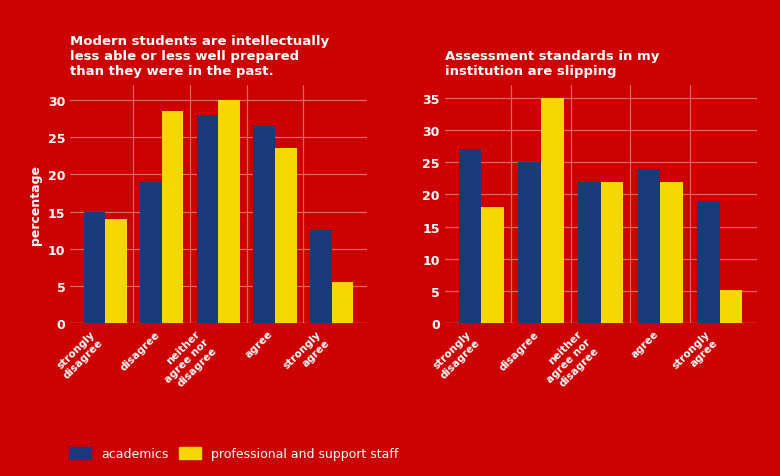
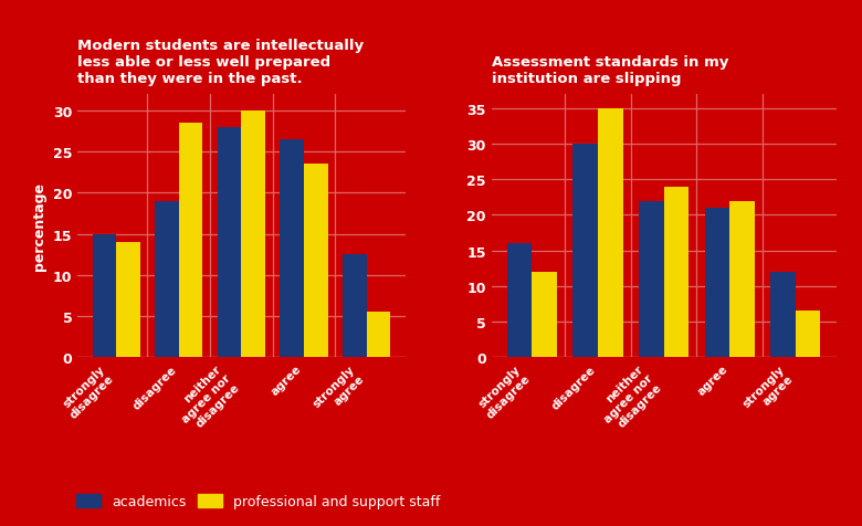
Assessment standards in my institution are slipping/academics/strongly disagree: 27 -> 16
Assessment standards in my institution are slipping/professional and support staff/strongly disagree: 18.0 -> 12.0
Assessment standards in my institution are slipping/academics/disagree: 25 -> 30
Assessment standards in my institution are slipping/professional and support staff/neither agree nor disagree: 22.0 -> 24.0
Assessment standards in my institution are slipping/academics/agree: 24 -> 21
Assessment standards in my institution are slipping/academics/strongly agree: 19 -> 12
Assessment standards in my institution are slipping/professional and support staff/strongly agree: 5.2 -> 6.5
